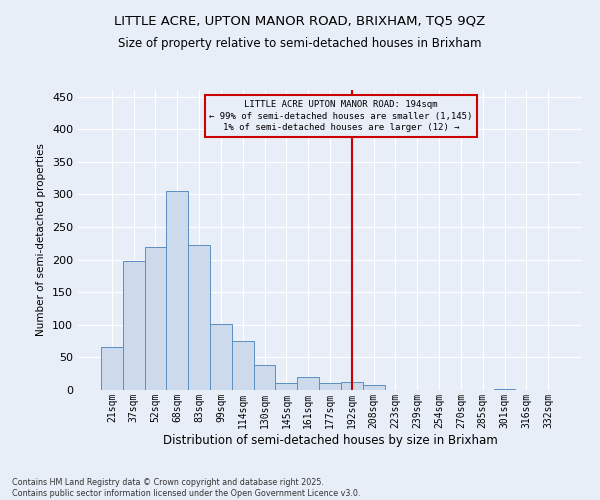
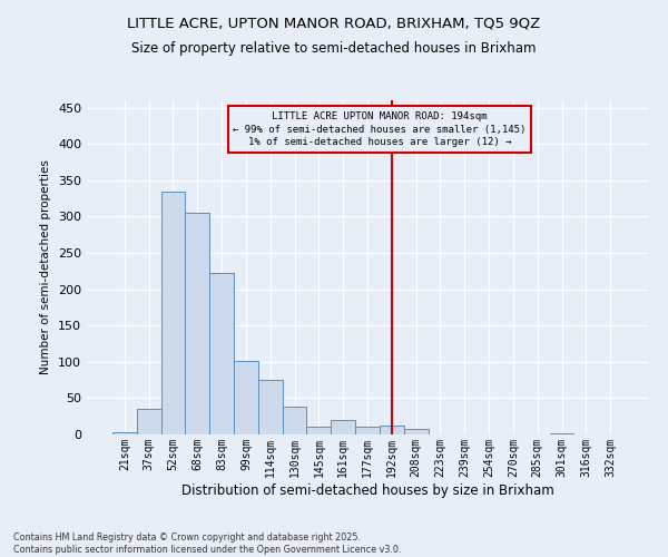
21sqm: 66 -> 3
37sqm: 198 -> 35
52sqm: 220 -> 335
